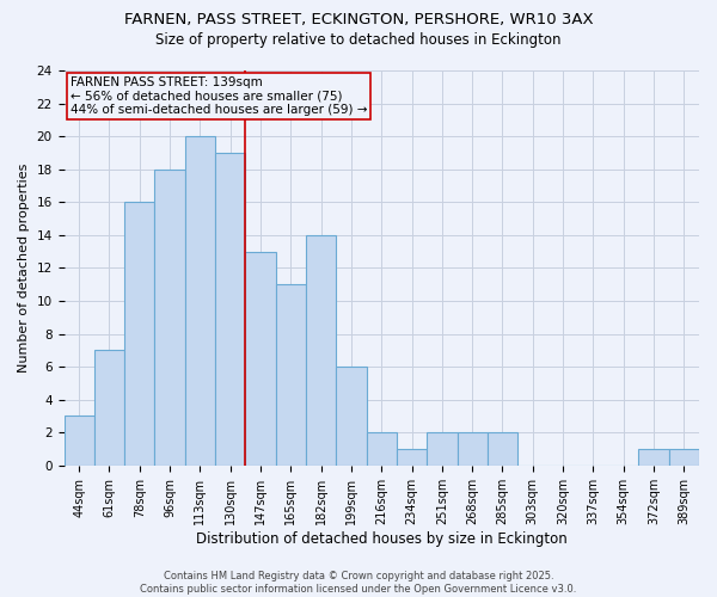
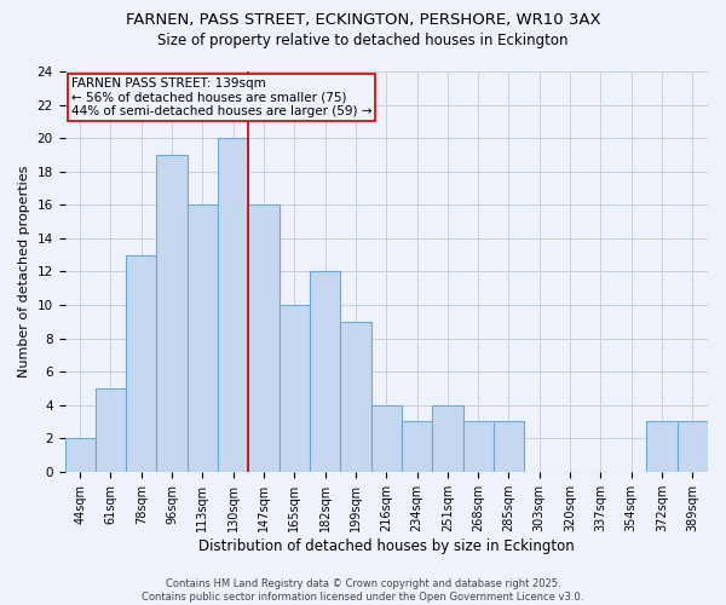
44sqm: 3 -> 2
61sqm: 7 -> 5
78sqm: 16 -> 13
96sqm: 18 -> 19
113sqm: 20 -> 16
130sqm: 19 -> 20
147sqm: 13 -> 16
165sqm: 11 -> 10
182sqm: 14 -> 12
199sqm: 6 -> 9
216sqm: 2 -> 4
234sqm: 1 -> 3
251sqm: 2 -> 4
268sqm: 2 -> 3
285sqm: 2 -> 3
372sqm: 1 -> 3
389sqm: 1 -> 3
